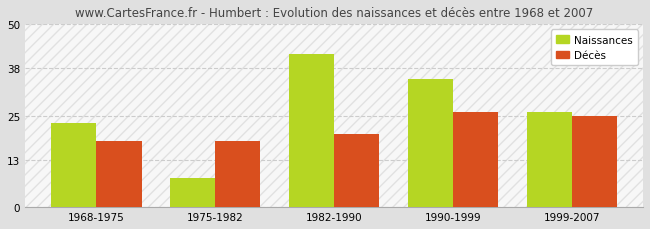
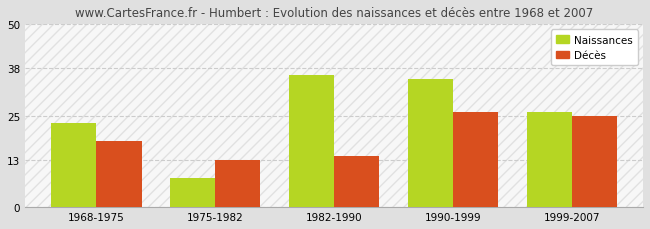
Décès/1975-1982: 18 -> 13
Naissances/1982-1990: 42 -> 36
Décès/1982-1990: 20 -> 14
